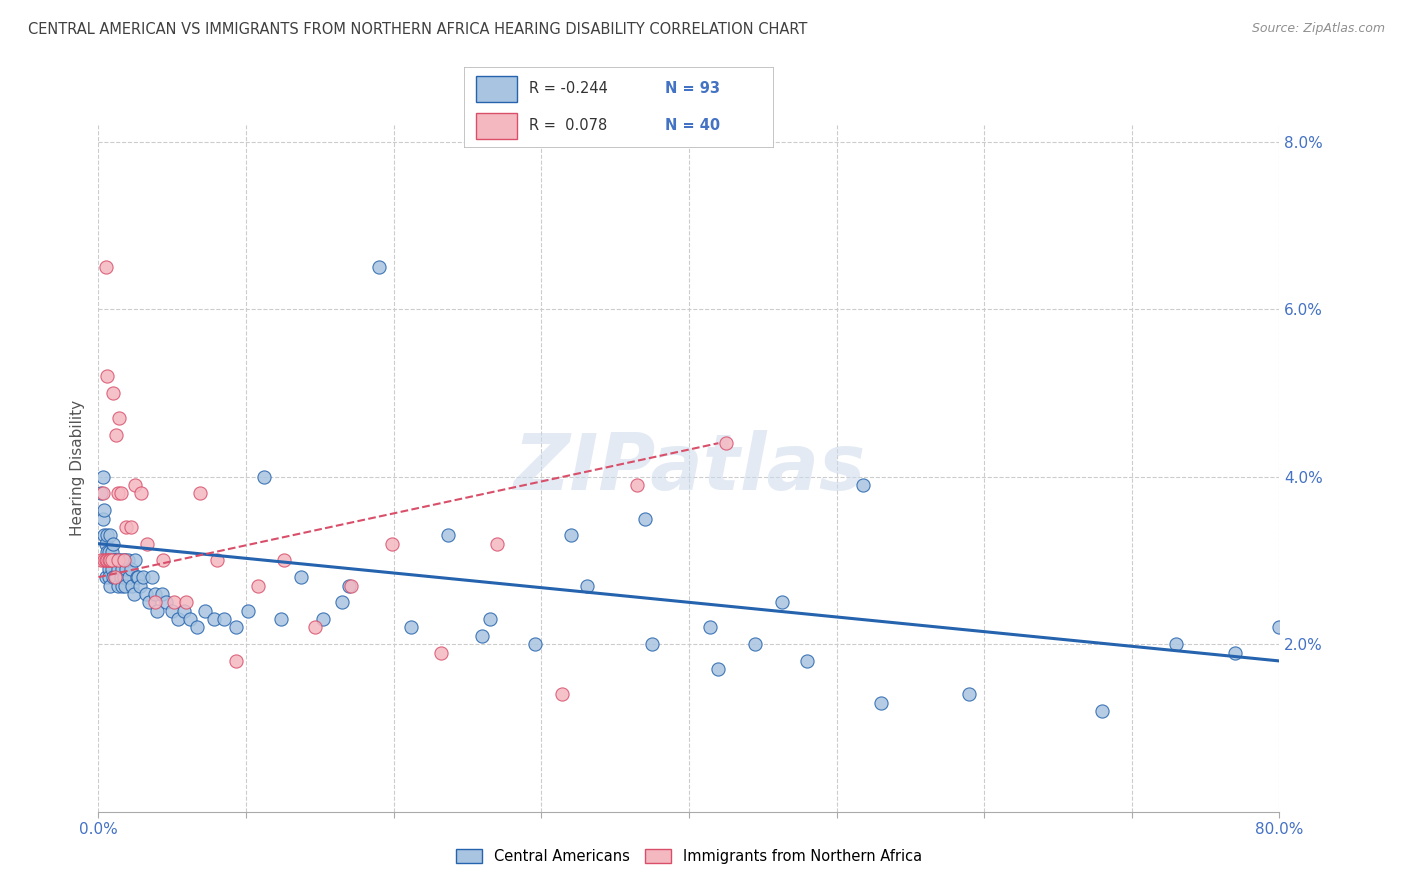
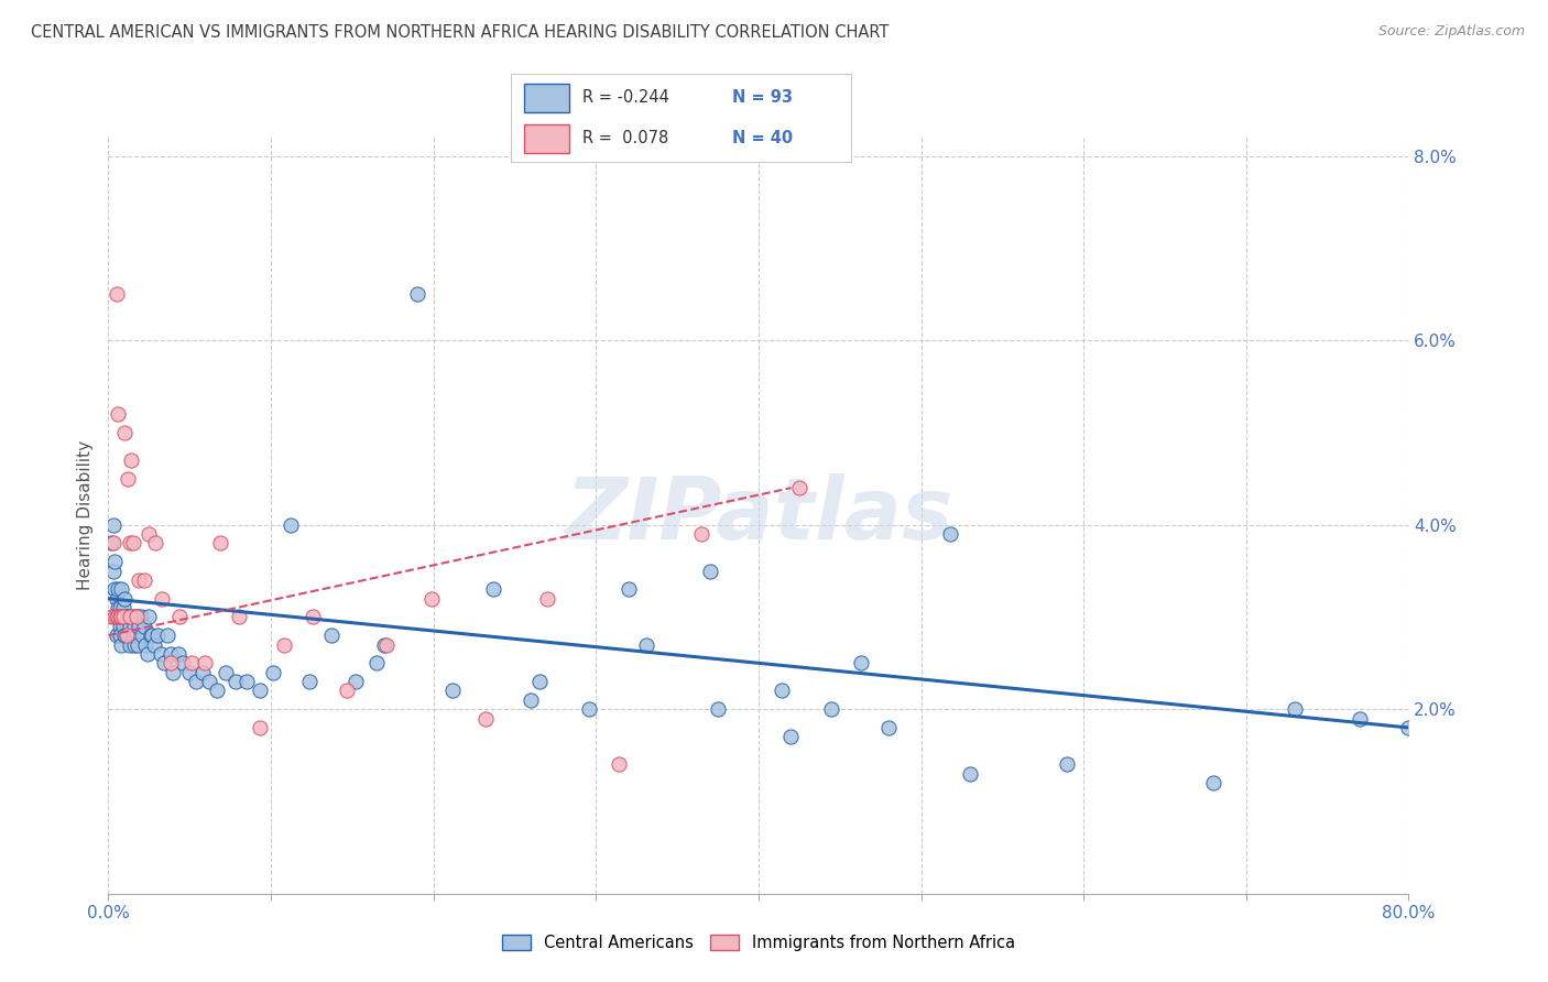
Central Americans/80.0%: 2.2% -> 1.8%
